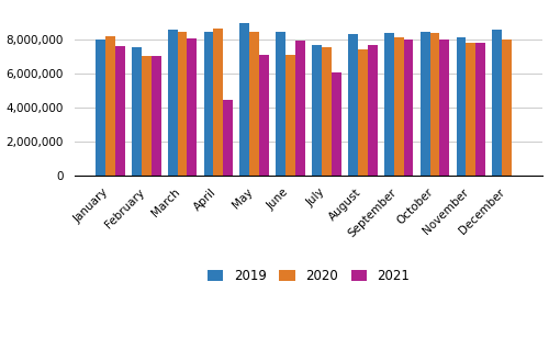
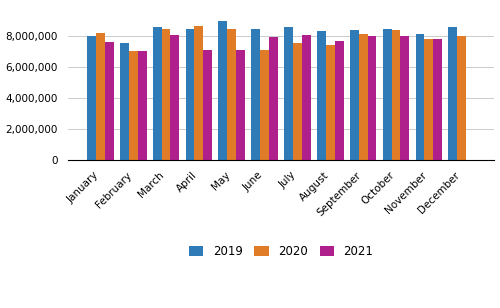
2021/April: 4,500,000 -> 7,200,000
2019/July: 7,700,000 -> 8,600,000
2021/July: 6,100,000 -> 8,100,000
